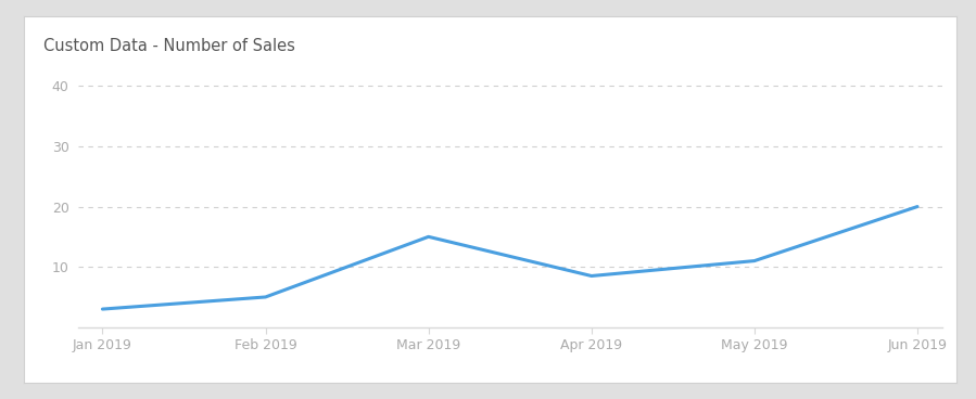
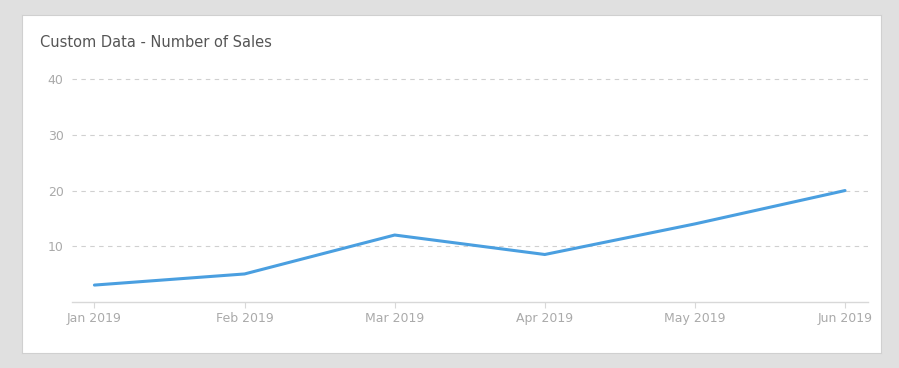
Mar 2019: 15.0 -> 12.0
May 2019: 11.0 -> 14.0
